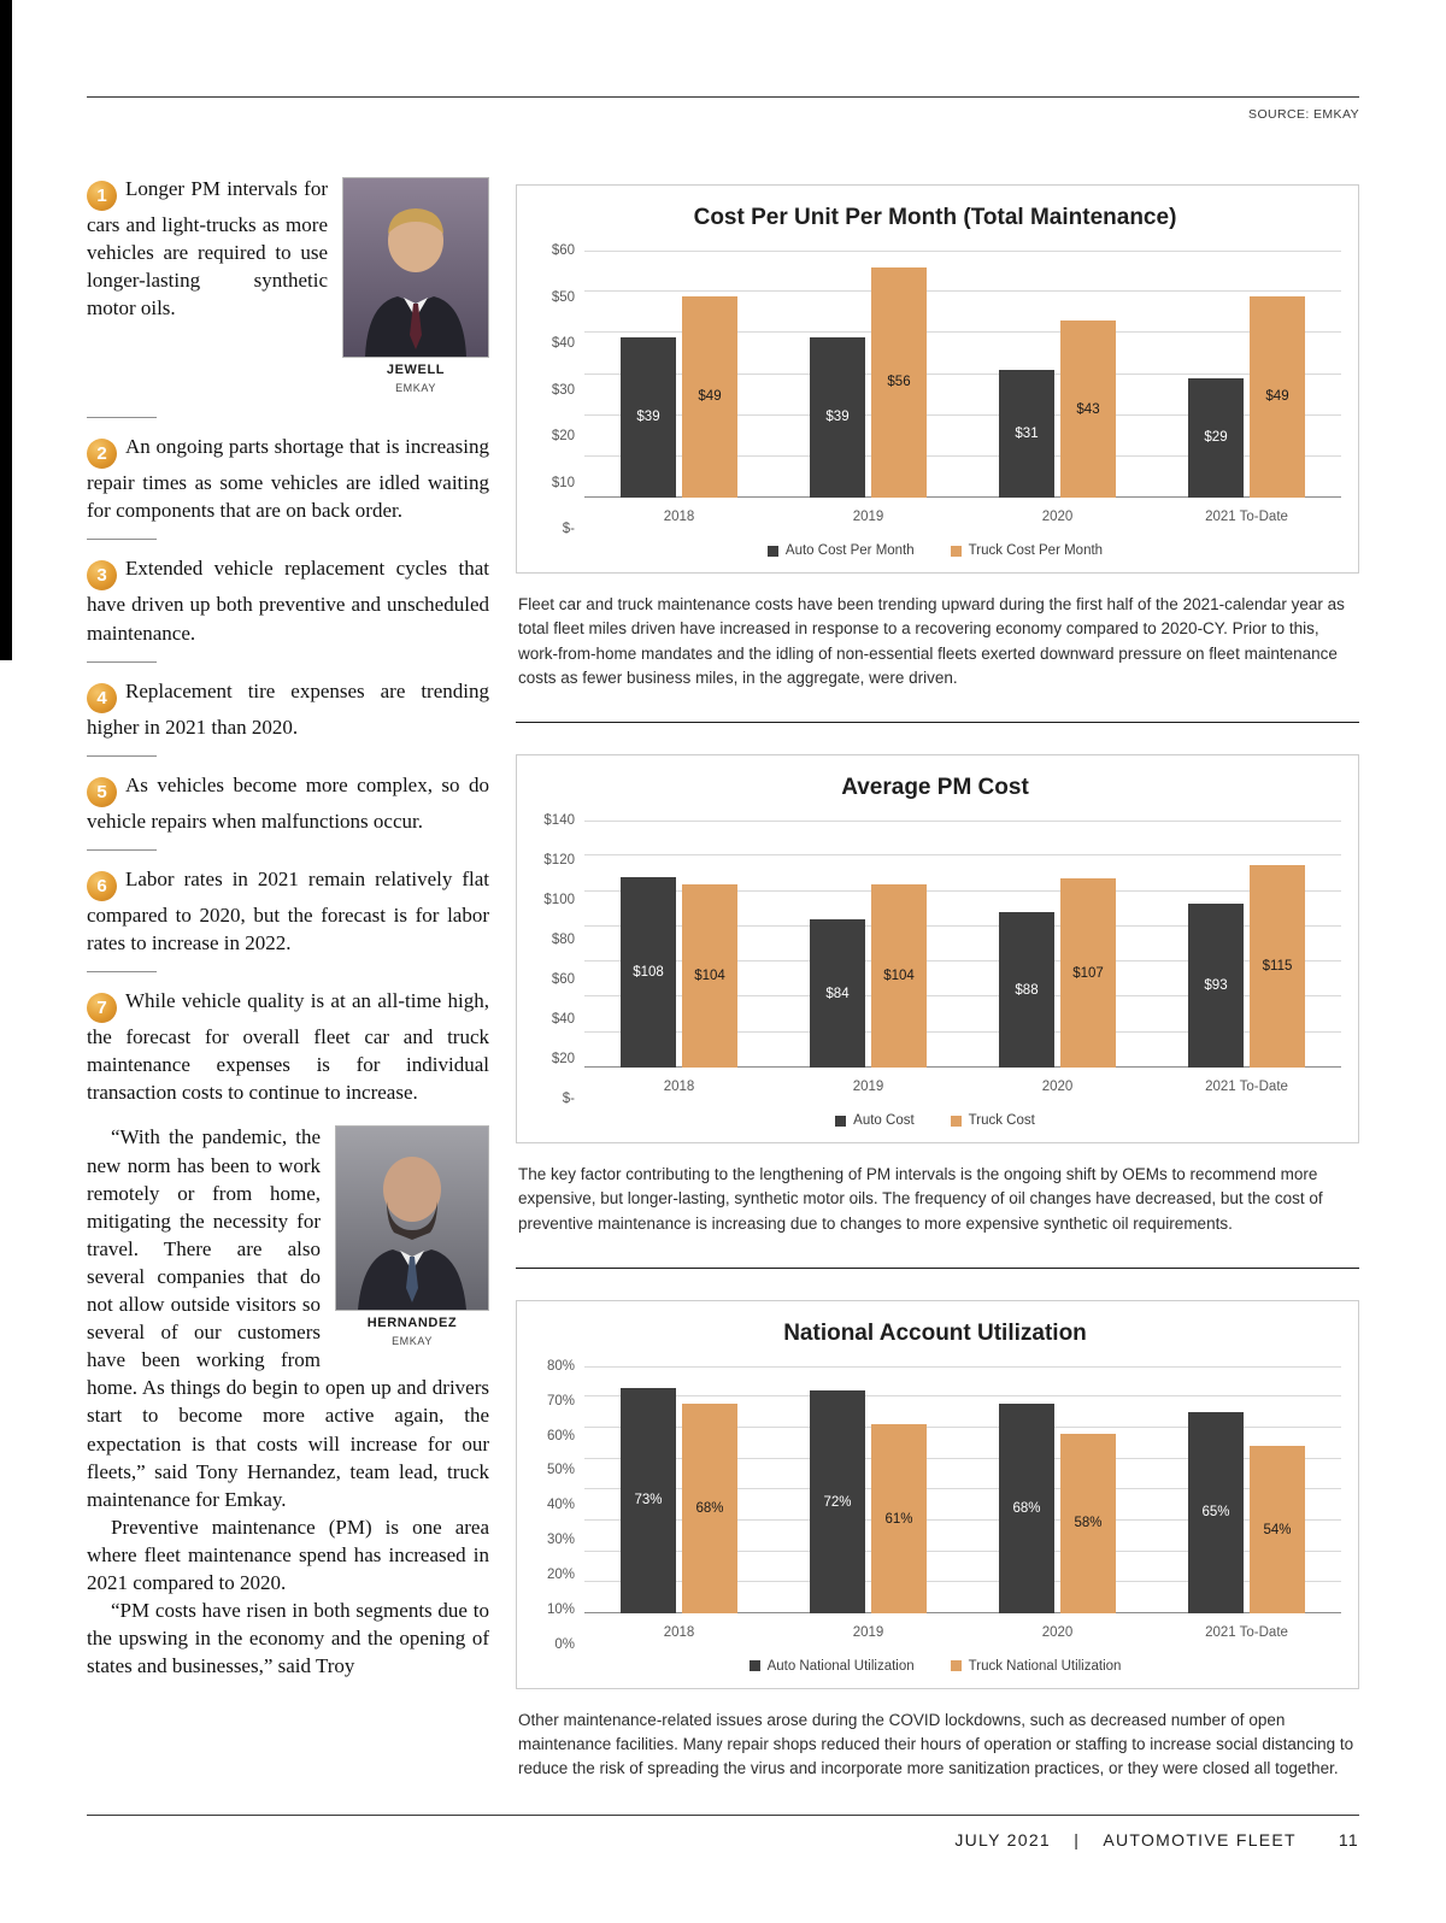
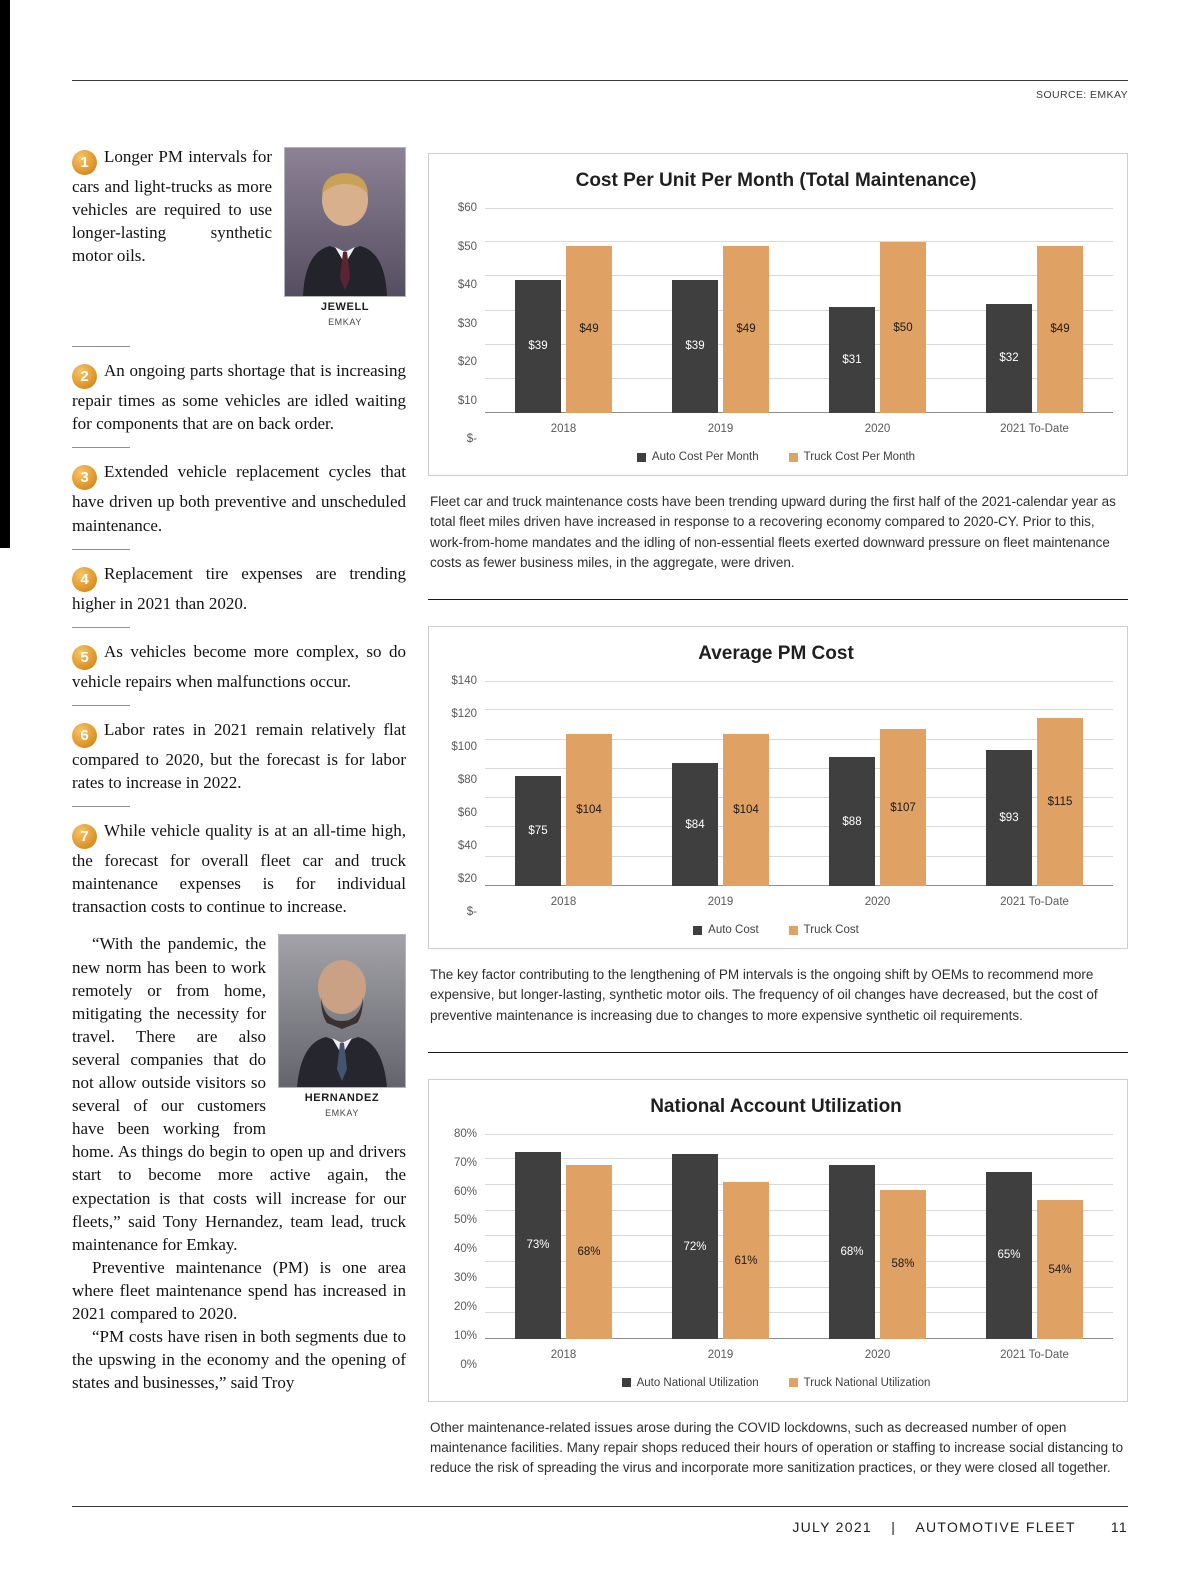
Cost Per Unit Per Month (Total Maintenance)/Truck Cost Per Month/2019: $56 -> $49
Cost Per Unit Per Month (Total Maintenance)/Truck Cost Per Month/2020: $43 -> $50
Cost Per Unit Per Month (Total Maintenance)/Auto Cost Per Month/2021 To-Date: $29 -> $32
Average PM Cost/Auto Cost/2018: $108 -> $75
